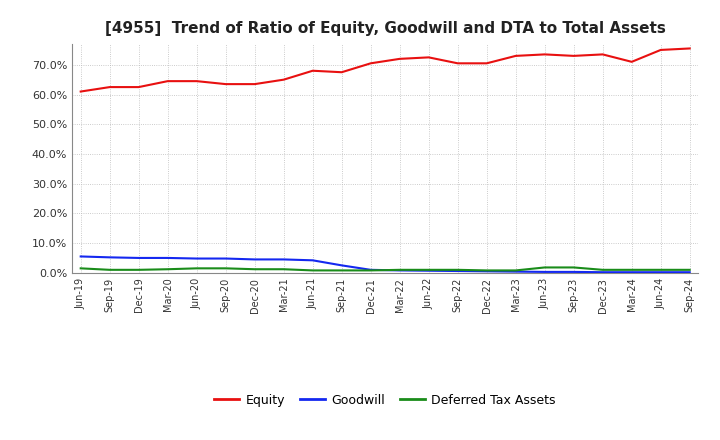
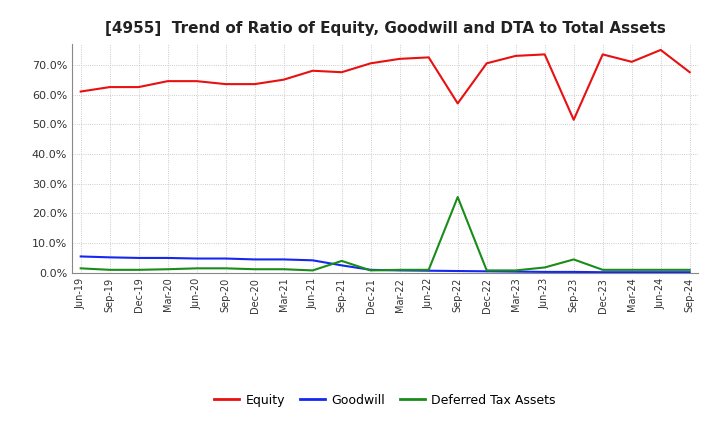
Deferred Tax Assets/Sep-21: 0.8% -> 4.0%
Equity/Sep-22: 70.5% -> 57.0%
Deferred Tax Assets/Sep-22: 1.0% -> 25.5%
Equity/Sep-23: 73.0% -> 51.5%
Deferred Tax Assets/Sep-23: 1.8% -> 4.5%
Equity/Sep-24: 75.5% -> 67.5%
